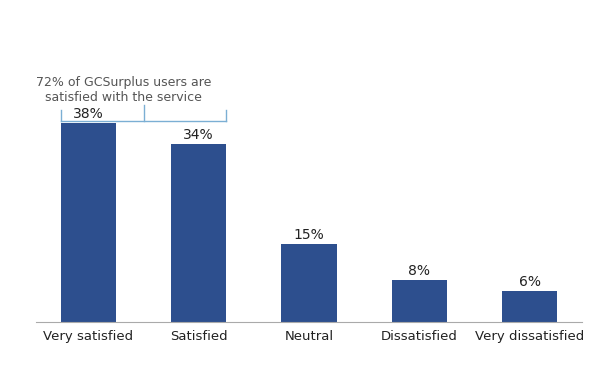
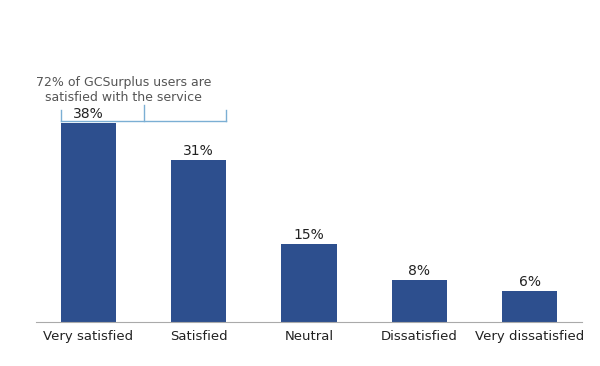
Satisfied: 34% -> 31%
